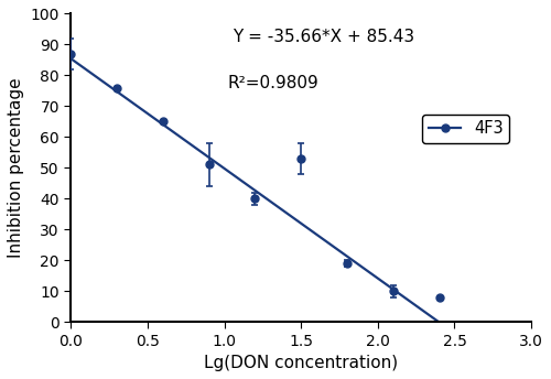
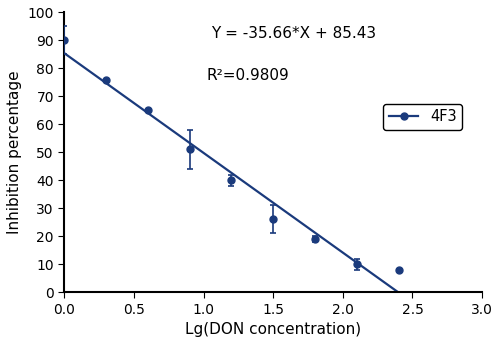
0.0: 87 -> 90
1.5: 53 -> 26
